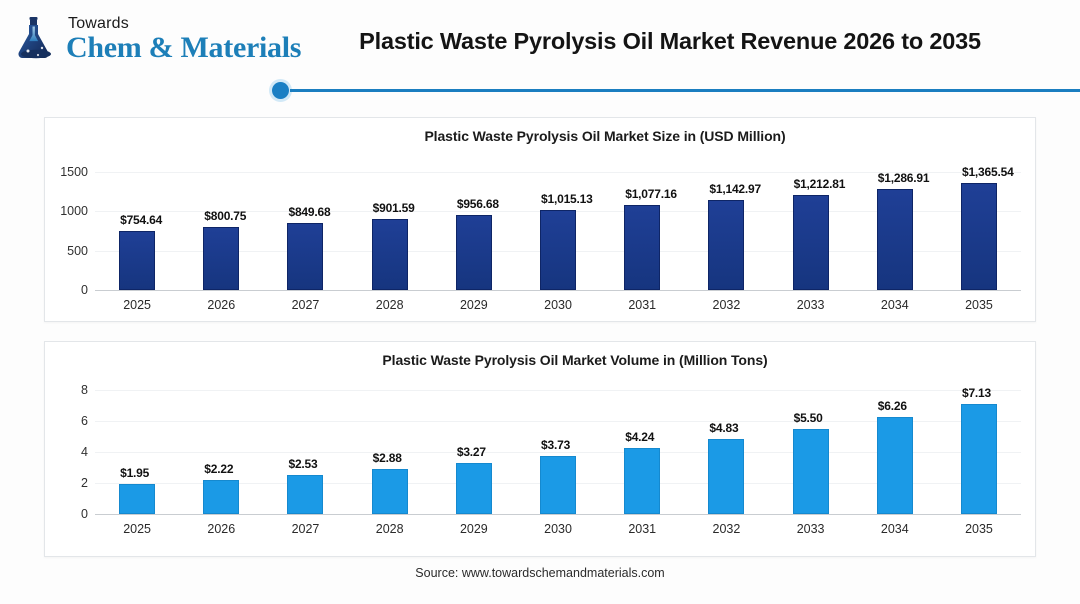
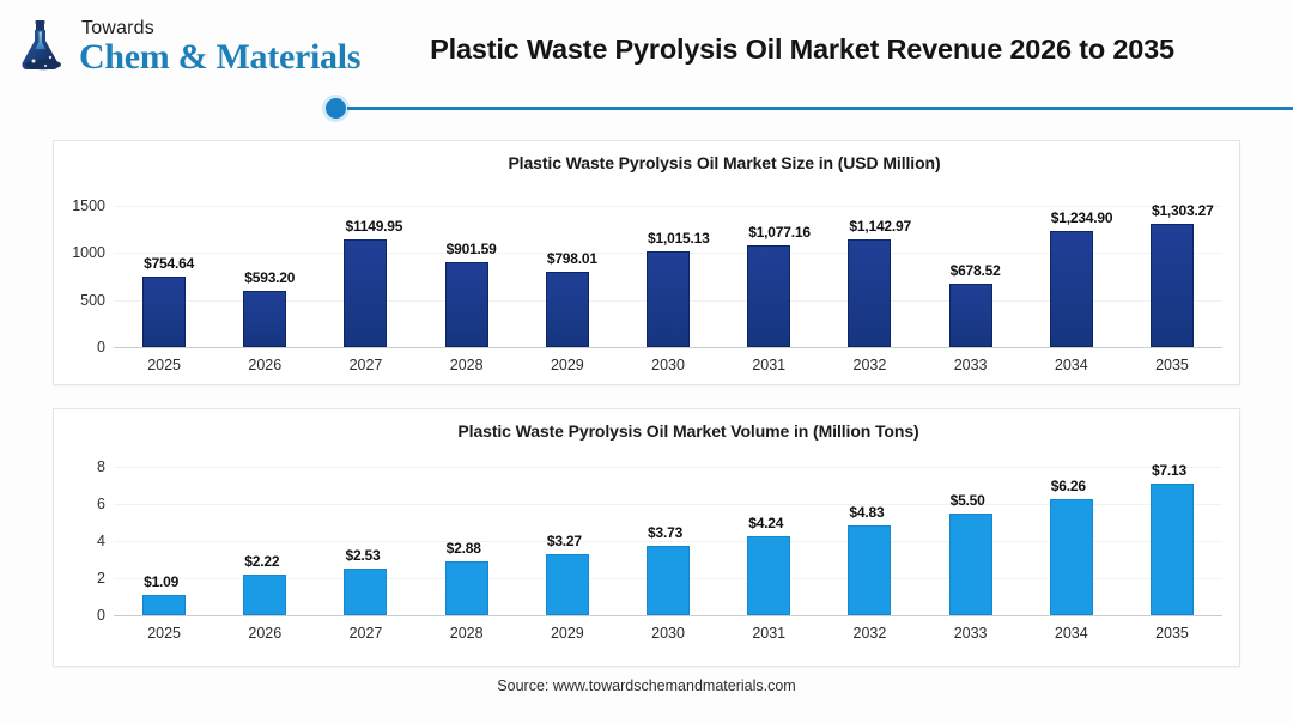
Plastic Waste Pyrolysis Oil Market Size in (USD Million)/2026: $800.75 -> $593.20
Plastic Waste Pyrolysis Oil Market Size in (USD Million)/2027: $849.68 -> $1149.95
Plastic Waste Pyrolysis Oil Market Size in (USD Million)/2029: $956.68 -> $798.01
Plastic Waste Pyrolysis Oil Market Size in (USD Million)/2033: $1,212.81 -> $678.52
Plastic Waste Pyrolysis Oil Market Size in (USD Million)/2034: $1,286.91 -> $1,234.90
Plastic Waste Pyrolysis Oil Market Size in (USD Million)/2035: $1,365.54 -> $1,303.27
Plastic Waste Pyrolysis Oil Market Volume in (Million Tons)/2025: $1.95 -> $1.09
